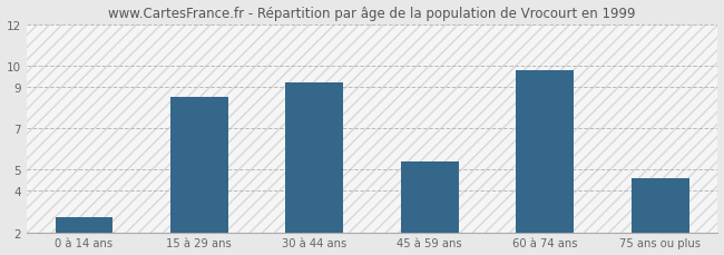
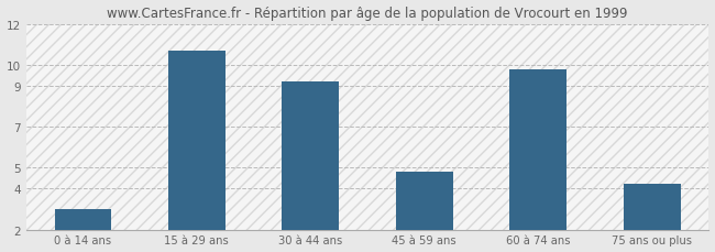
0 à 14 ans: 2.7 -> 3.0
15 à 29 ans: 8.5 -> 10.7
45 à 59 ans: 5.4 -> 4.8
75 ans ou plus: 4.6 -> 4.2
